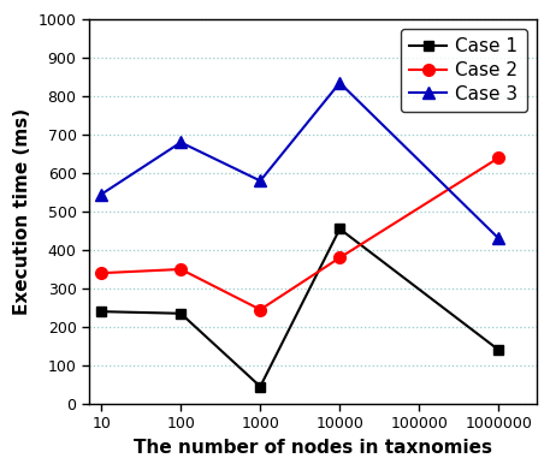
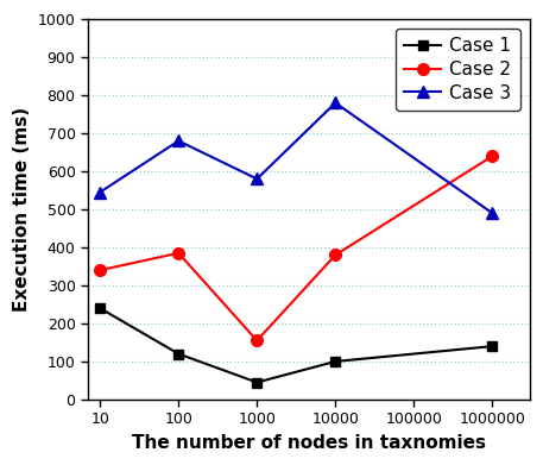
Case 1/100: 235 -> 120
Case 2/100: 350 -> 385
Case 2/1000: 245 -> 155
Case 1/10000: 455 -> 100
Case 3/10000: 835 -> 780
Case 3/1000000: 430 -> 490
